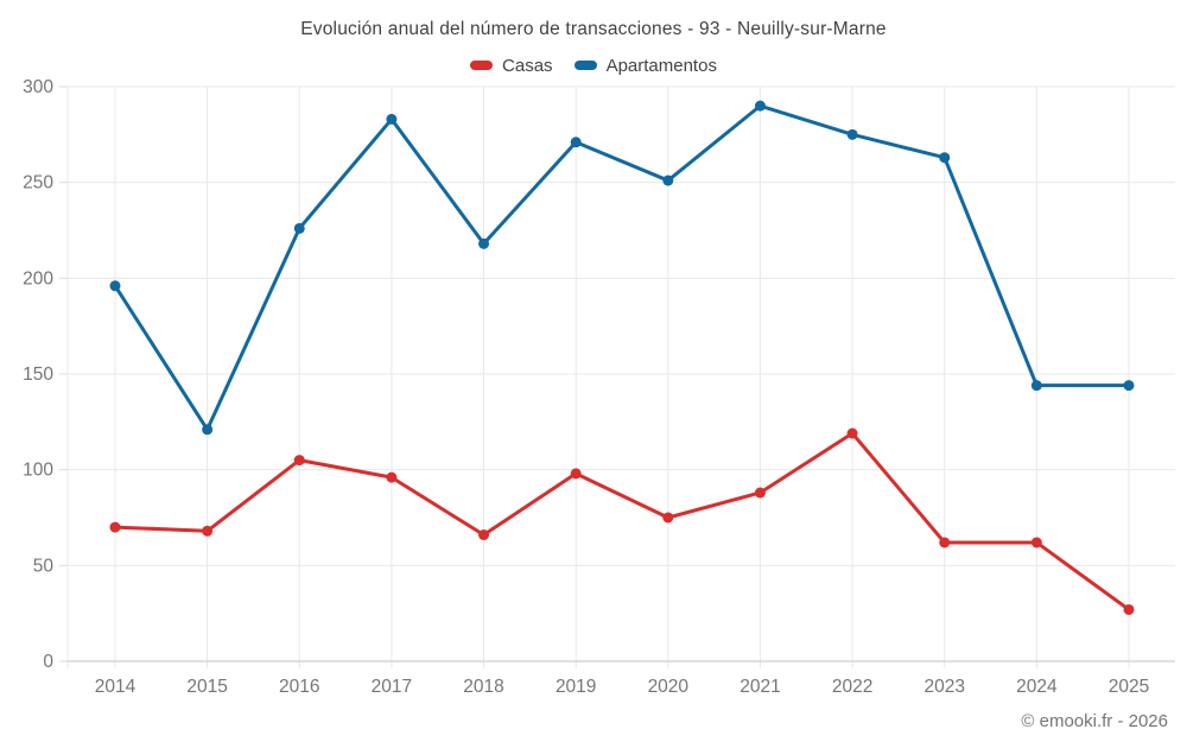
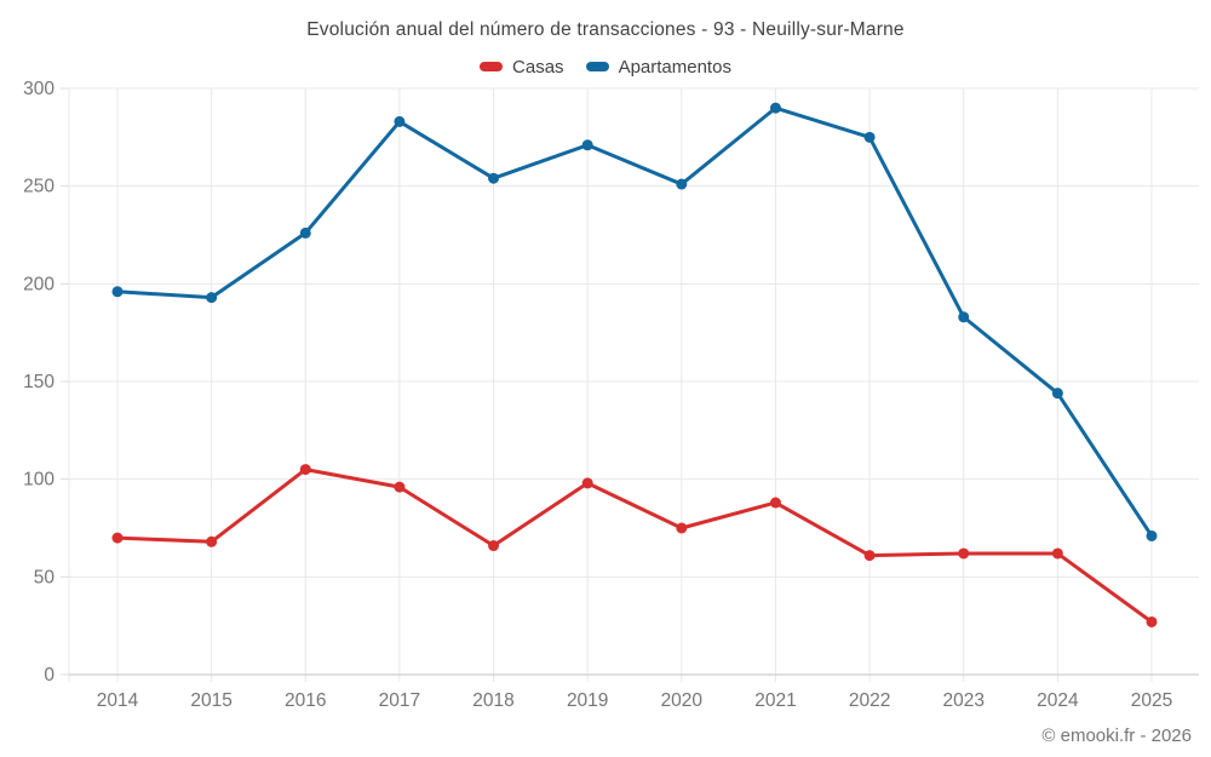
Apartamentos/2015: 121 -> 193
Apartamentos/2018: 218 -> 254
Casas/2022: 119 -> 61
Apartamentos/2023: 263 -> 183
Apartamentos/2025: 144 -> 71
